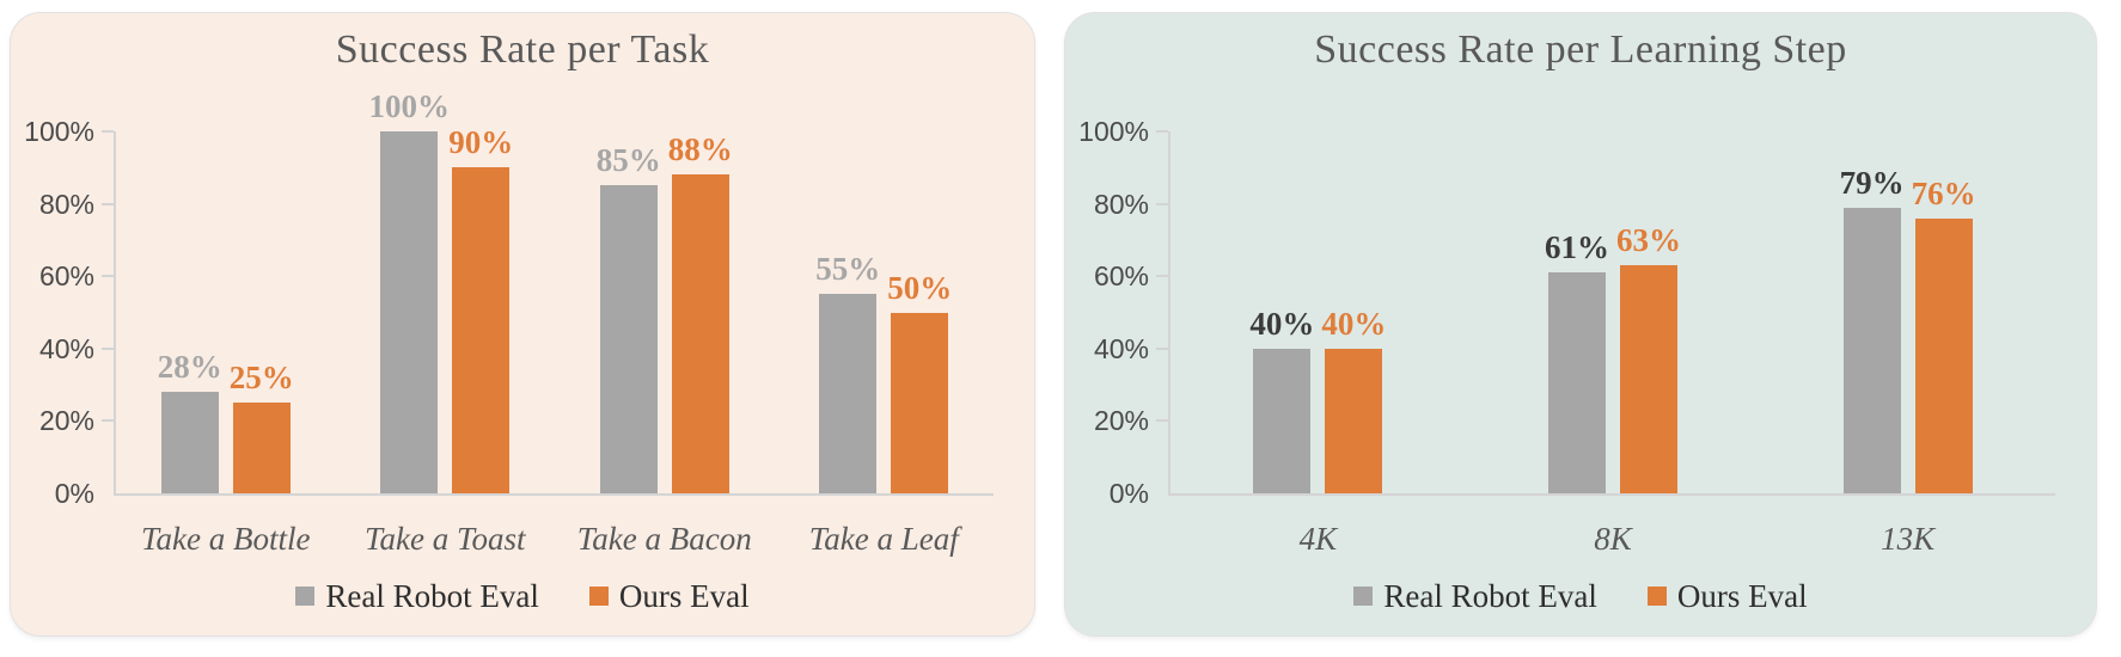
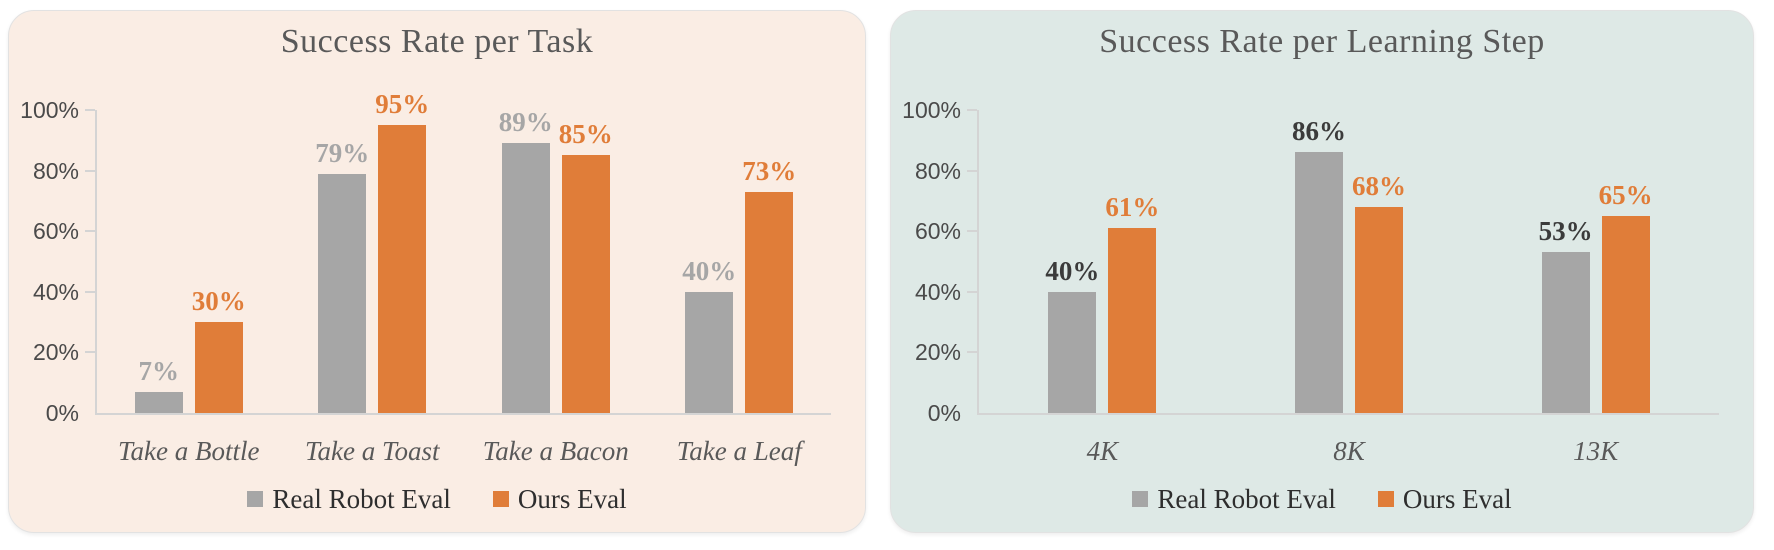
Success Rate per Task/Real Robot Eval/Take a Bottle: 28% -> 7%
Success Rate per Task/Ours Eval/Take a Bottle: 25% -> 30%
Success Rate per Task/Real Robot Eval/Take a Toast: 100% -> 79%
Success Rate per Task/Ours Eval/Take a Toast: 90% -> 95%
Success Rate per Task/Real Robot Eval/Take a Bacon: 85% -> 89%
Success Rate per Task/Ours Eval/Take a Bacon: 88% -> 85%
Success Rate per Task/Real Robot Eval/Take a Leaf: 55% -> 40%
Success Rate per Task/Ours Eval/Take a Leaf: 50% -> 73%
Success Rate per Learning Step/Ours Eval/4K: 40% -> 61%
Success Rate per Learning Step/Real Robot Eval/8K: 61% -> 86%
Success Rate per Learning Step/Ours Eval/8K: 63% -> 68%
Success Rate per Learning Step/Real Robot Eval/13K: 79% -> 53%
Success Rate per Learning Step/Ours Eval/13K: 76% -> 65%
